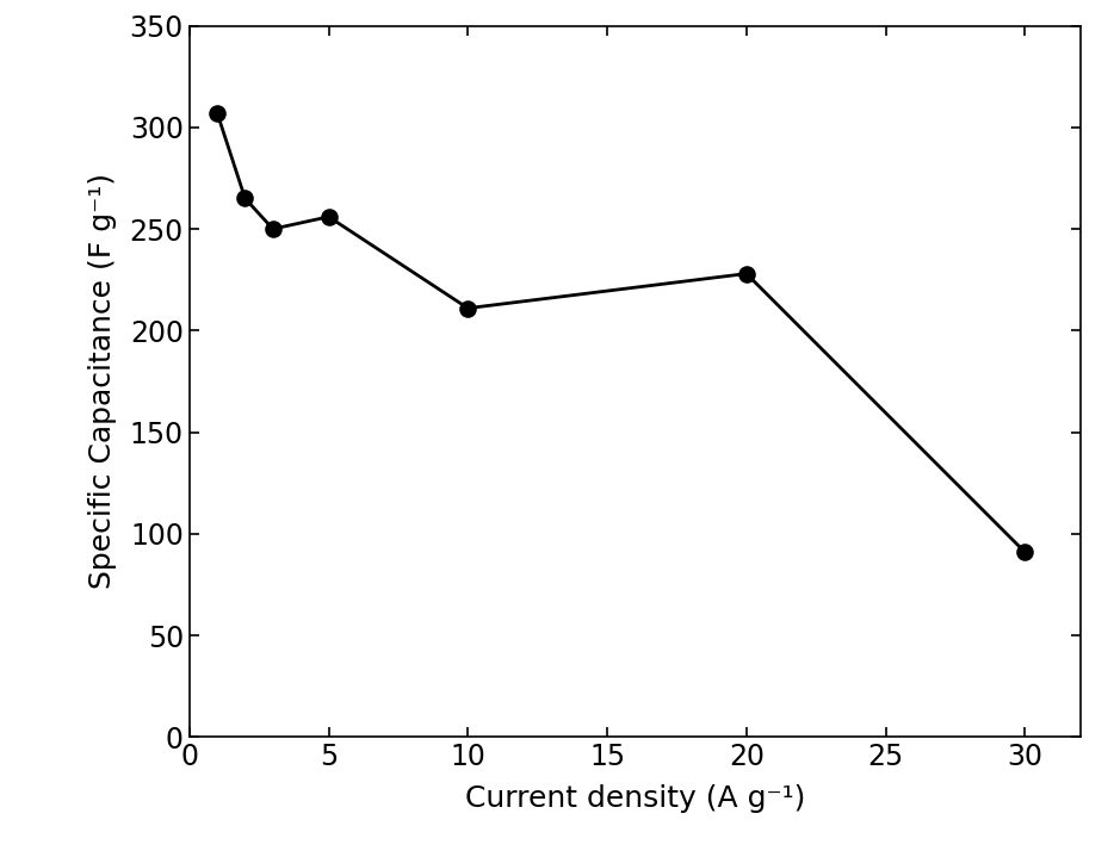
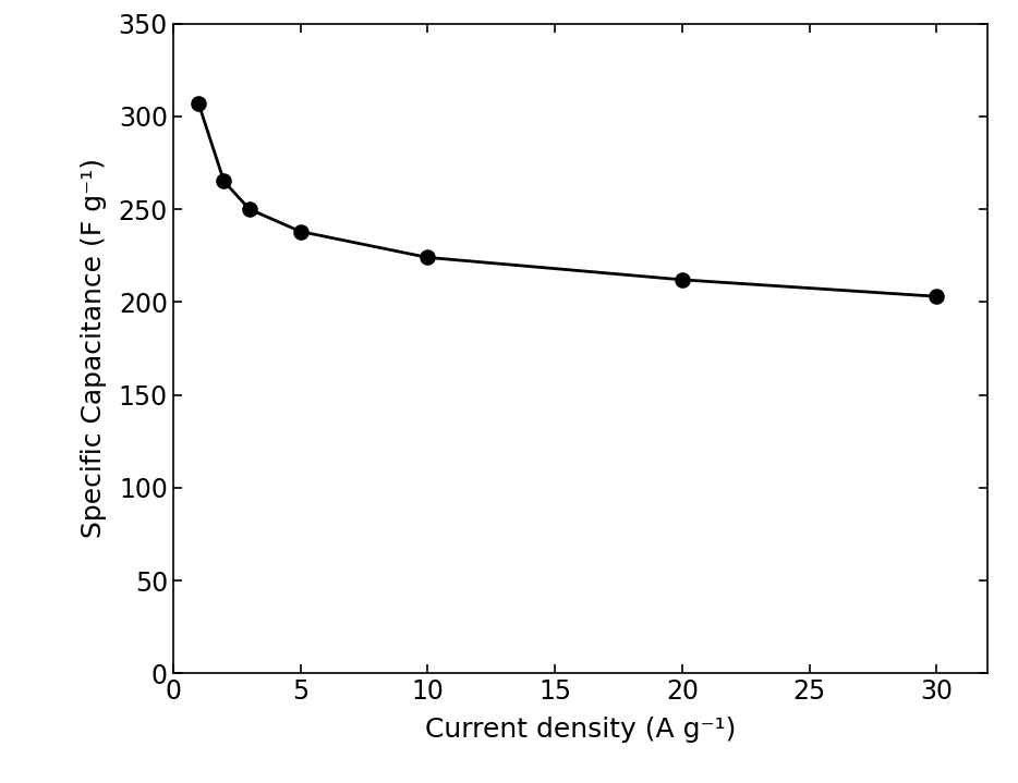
5: 256 -> 238
10: 211 -> 224
20: 228 -> 212
30: 91 -> 203
